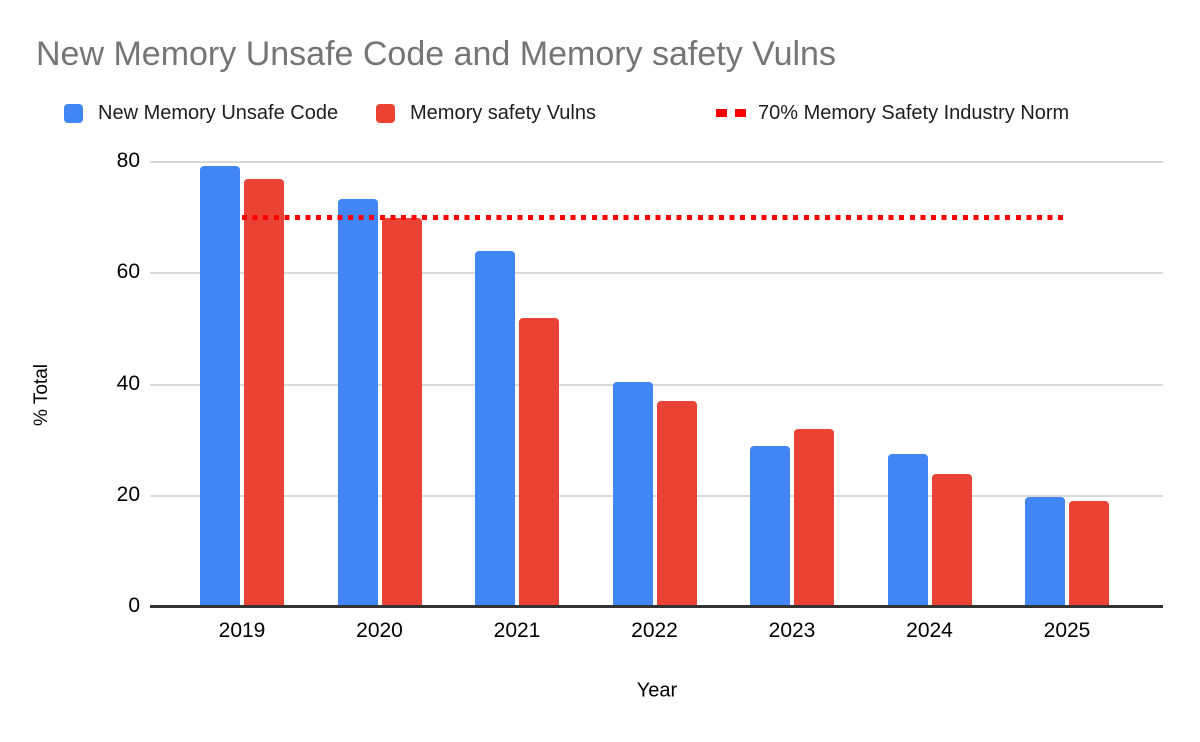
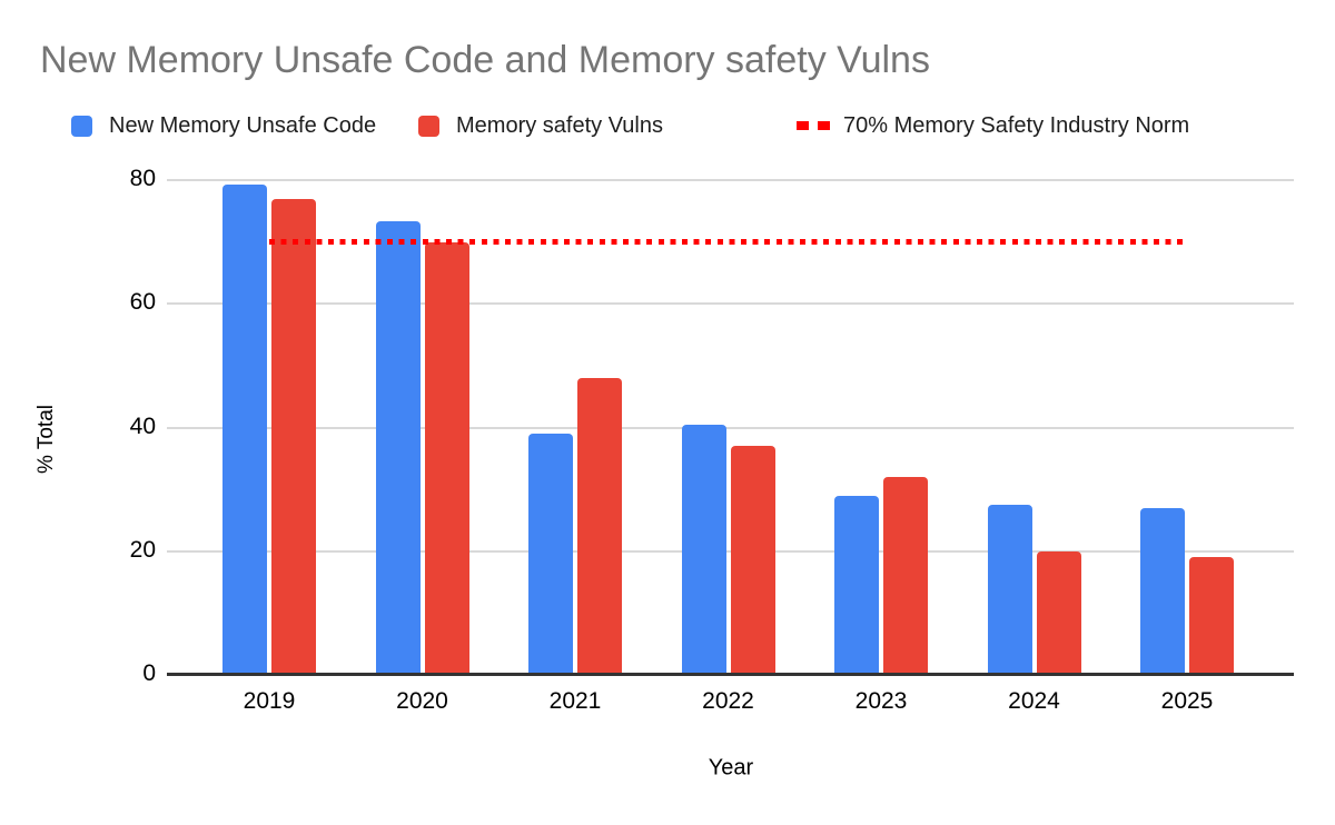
New Memory Unsafe Code/2021: 64 -> 39
Memory safety Vulns/2021: 52 -> 48
Memory safety Vulns/2024: 24 -> 20
New Memory Unsafe Code/2025: 20 -> 27
